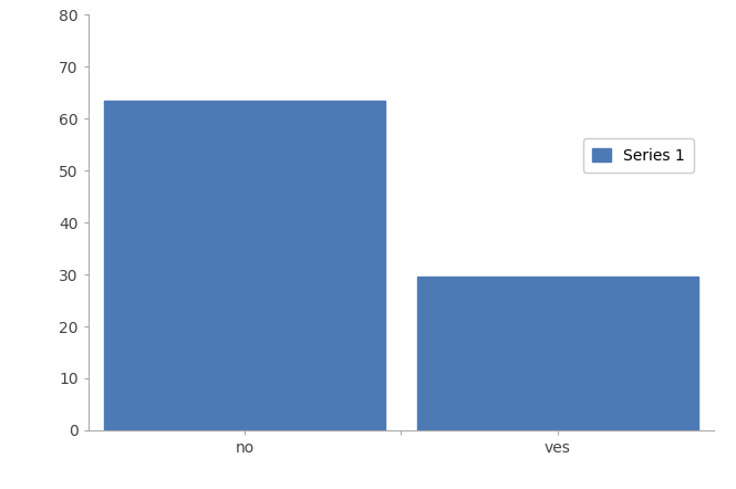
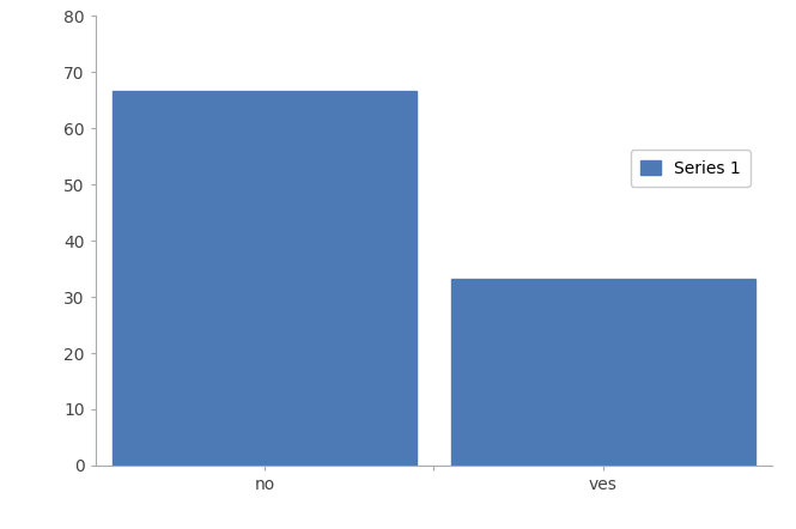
no: 63.5 -> 66.7
ves: 29.5 -> 33.3
